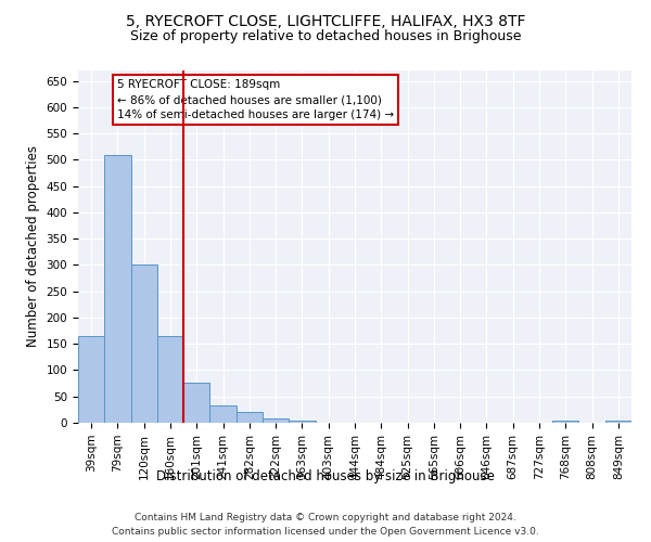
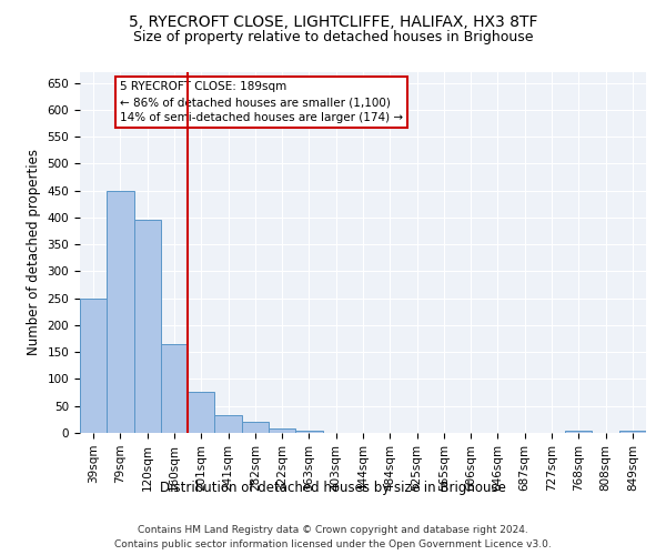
39sqm: 165 -> 250
79sqm: 510 -> 450
120sqm: 302 -> 395
